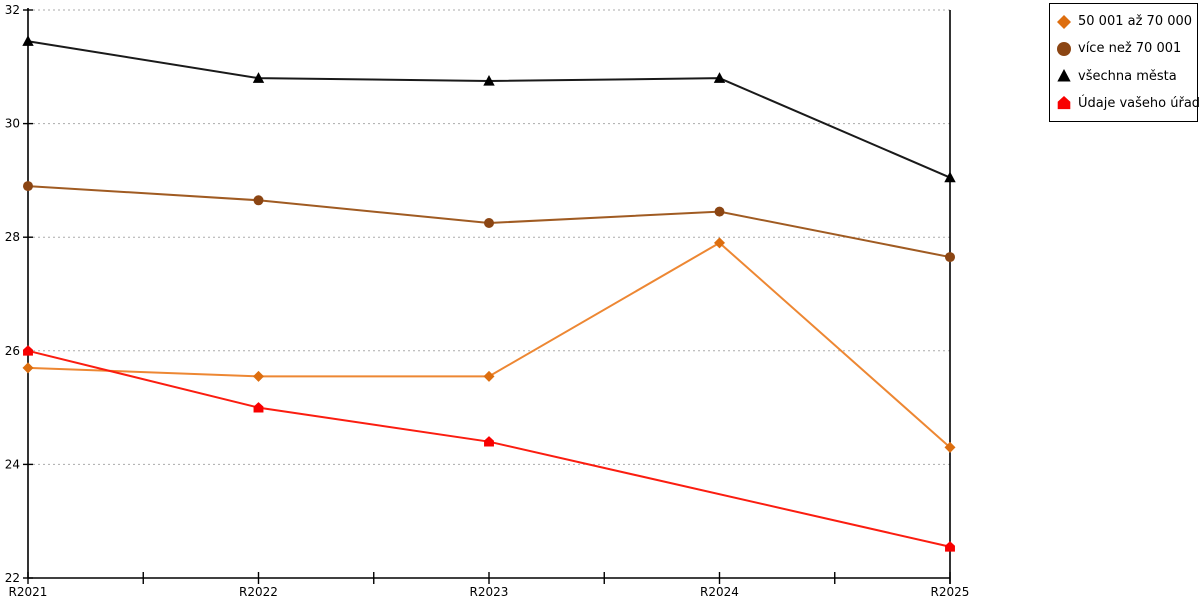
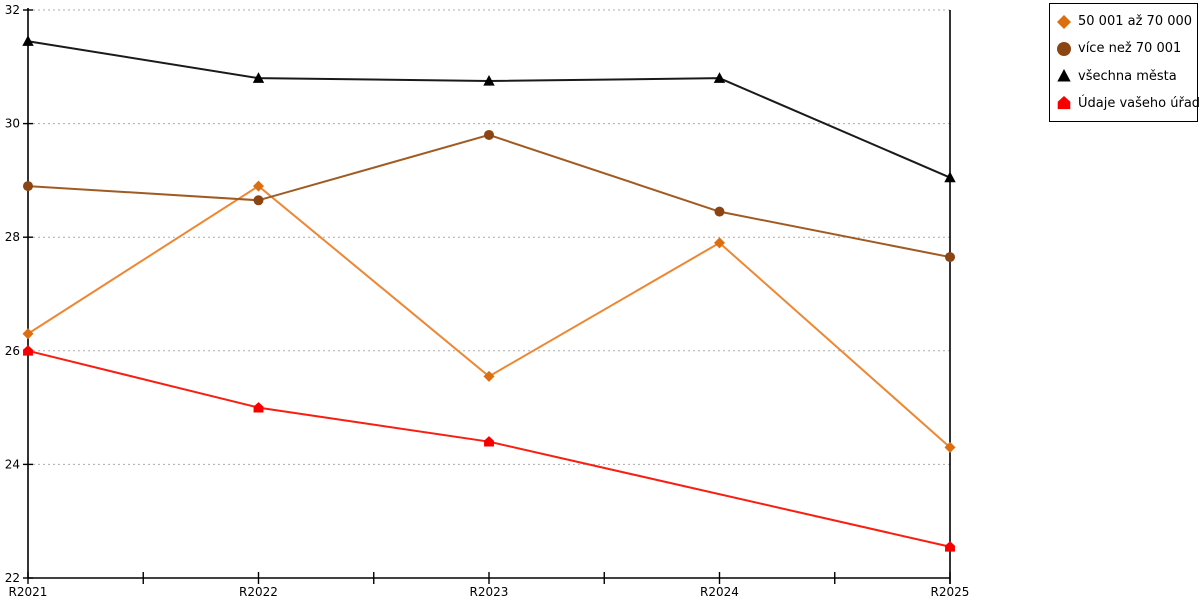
50 001 až 70 000/R2021: 25.7 -> 26.3
50 001 až 70 000/R2022: 25.6 -> 28.9
více než 70 001/R2023: 28.2 -> 29.8
